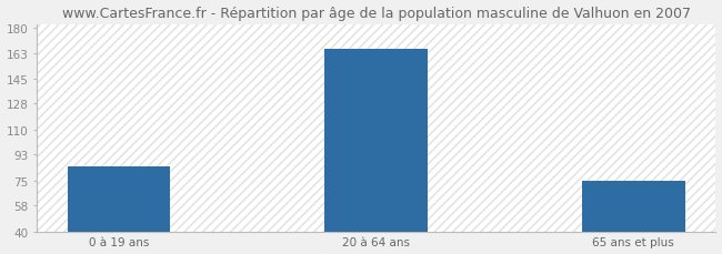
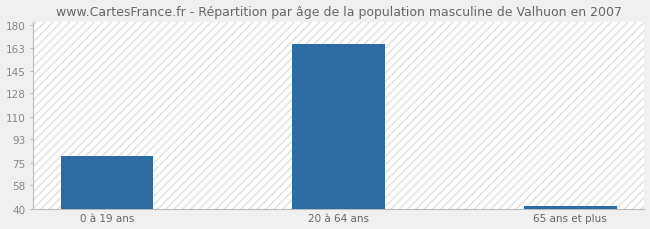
0 à 19 ans: 85 -> 80
65 ans et plus: 75 -> 42
